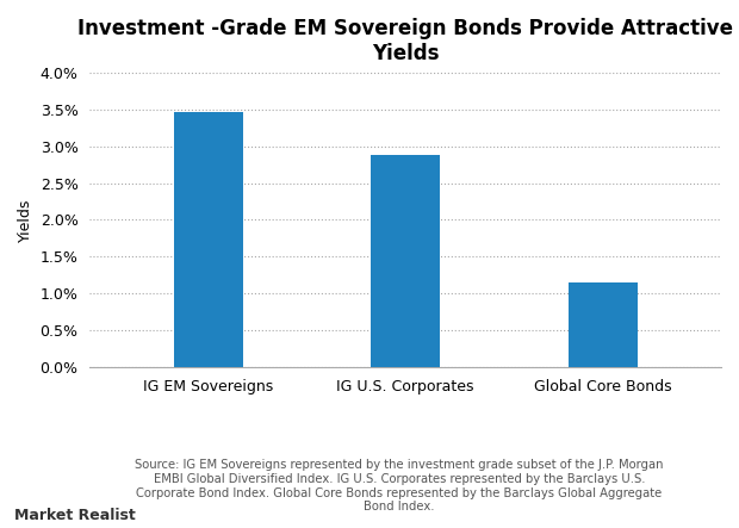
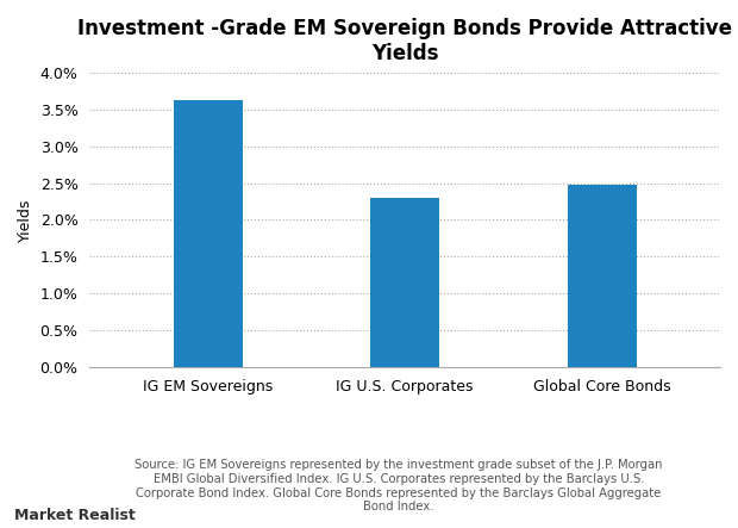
IG EM Sovereigns: 3.47% -> 3.62%
IG U.S. Corporates: 2.88% -> 2.30%
Global Core Bonds: 1.15% -> 2.48%
